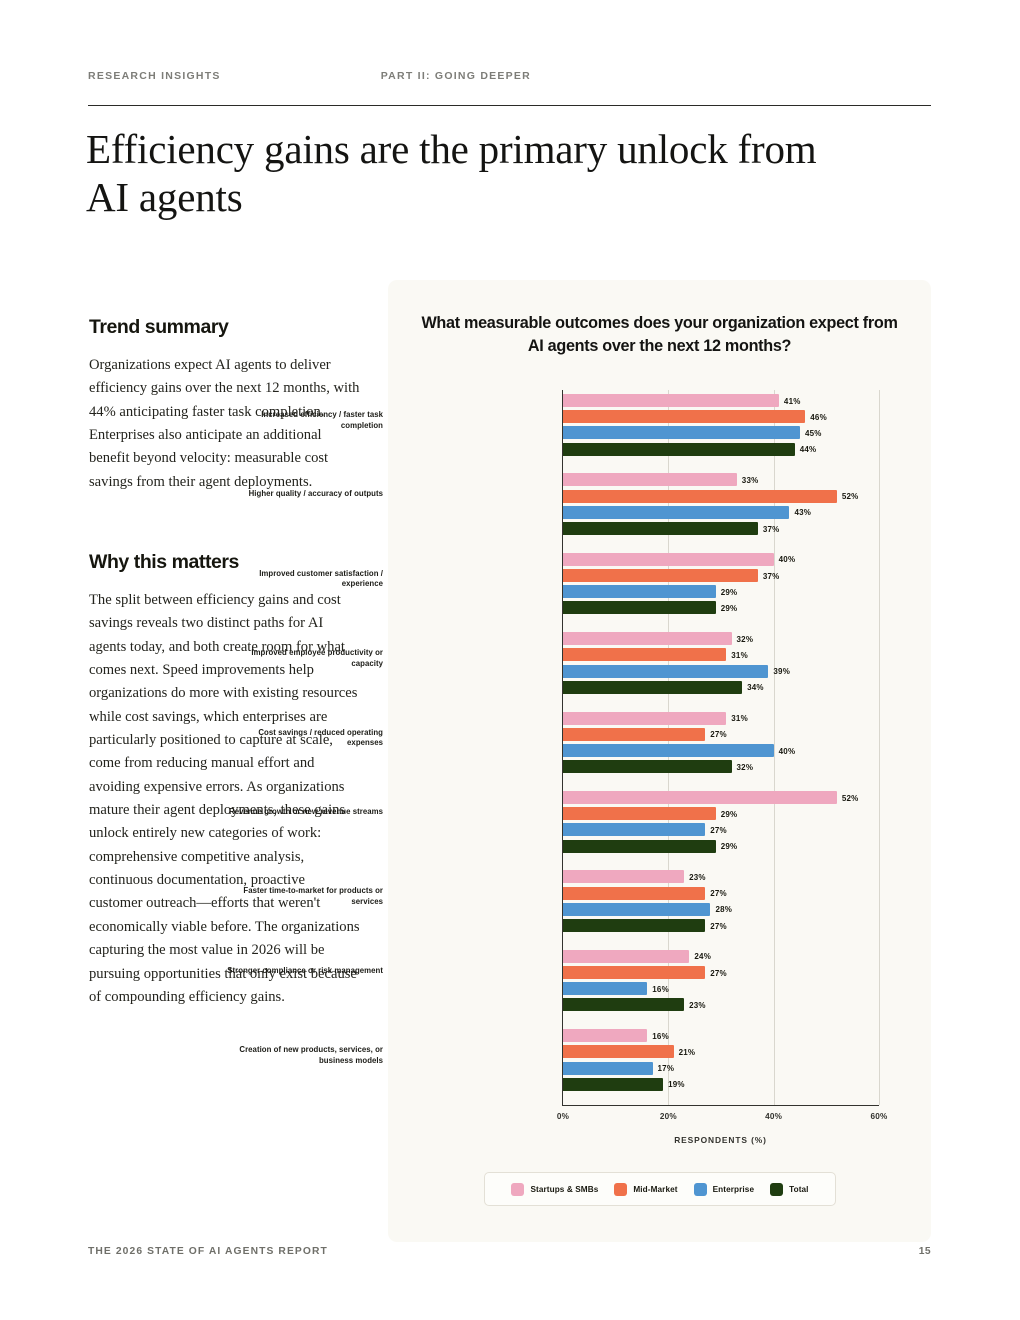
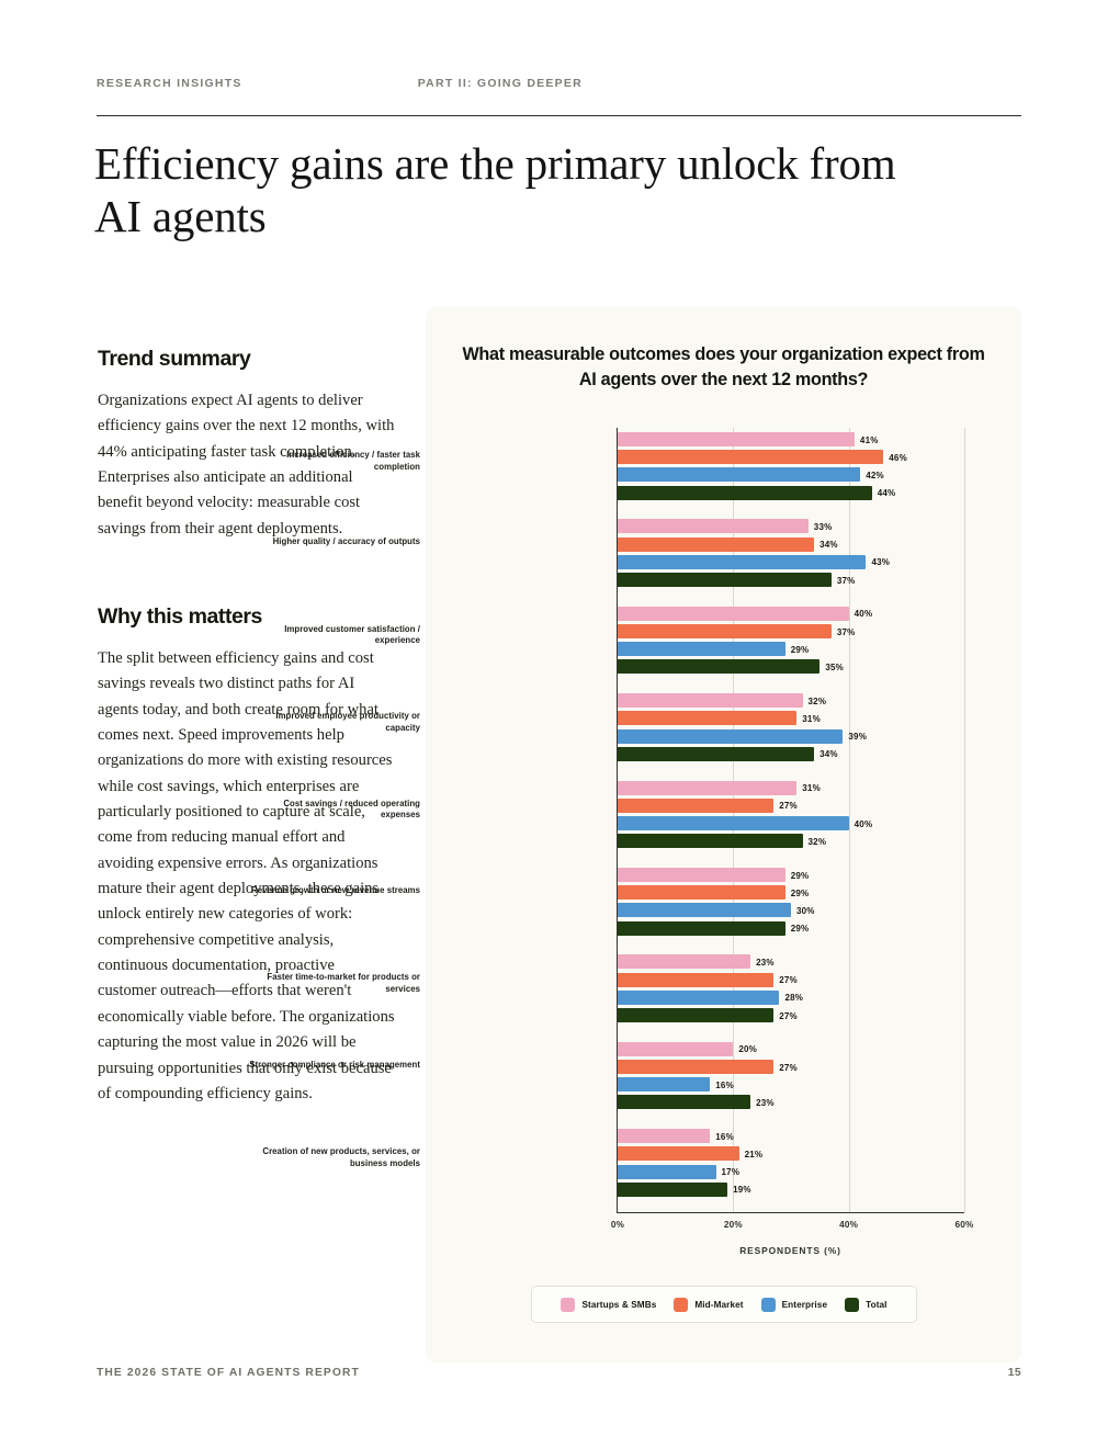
Enterprise/Increased efficiency / faster task completion: 45% -> 42%
Mid-Market/Higher quality / accuracy of outputs: 52% -> 34%
Total/Improved customer satisfaction / experience: 29% -> 35%
Startups & SMBs/Revenue growth or new revenue streams: 52% -> 29%
Enterprise/Revenue growth or new revenue streams: 27% -> 30%
Startups & SMBs/Stronger compliance or risk management: 24% -> 20%
